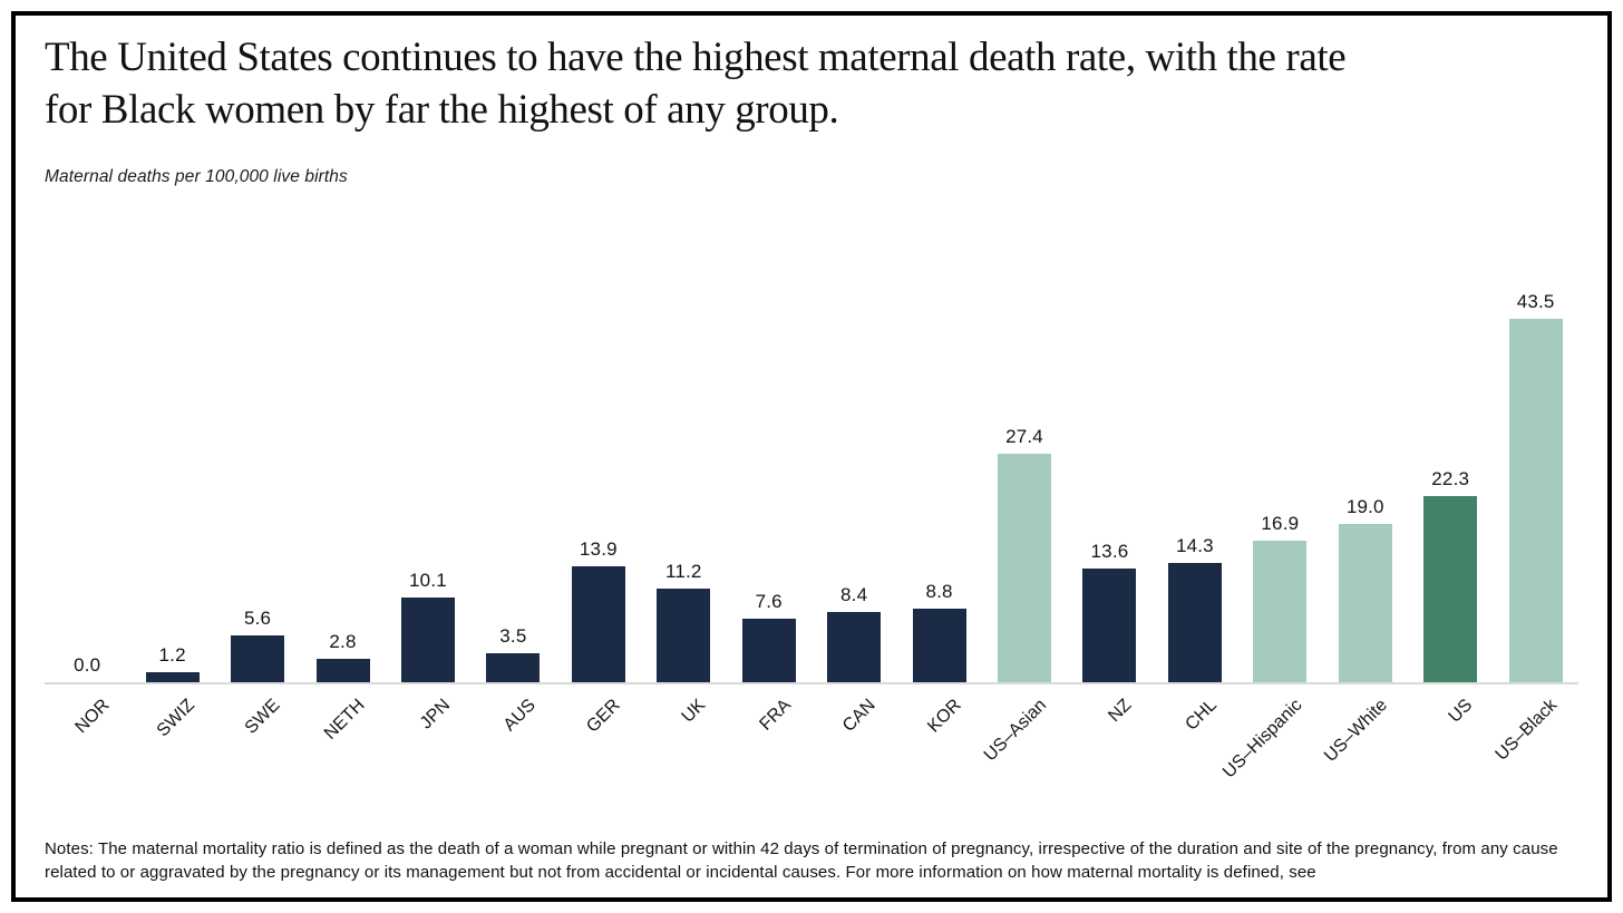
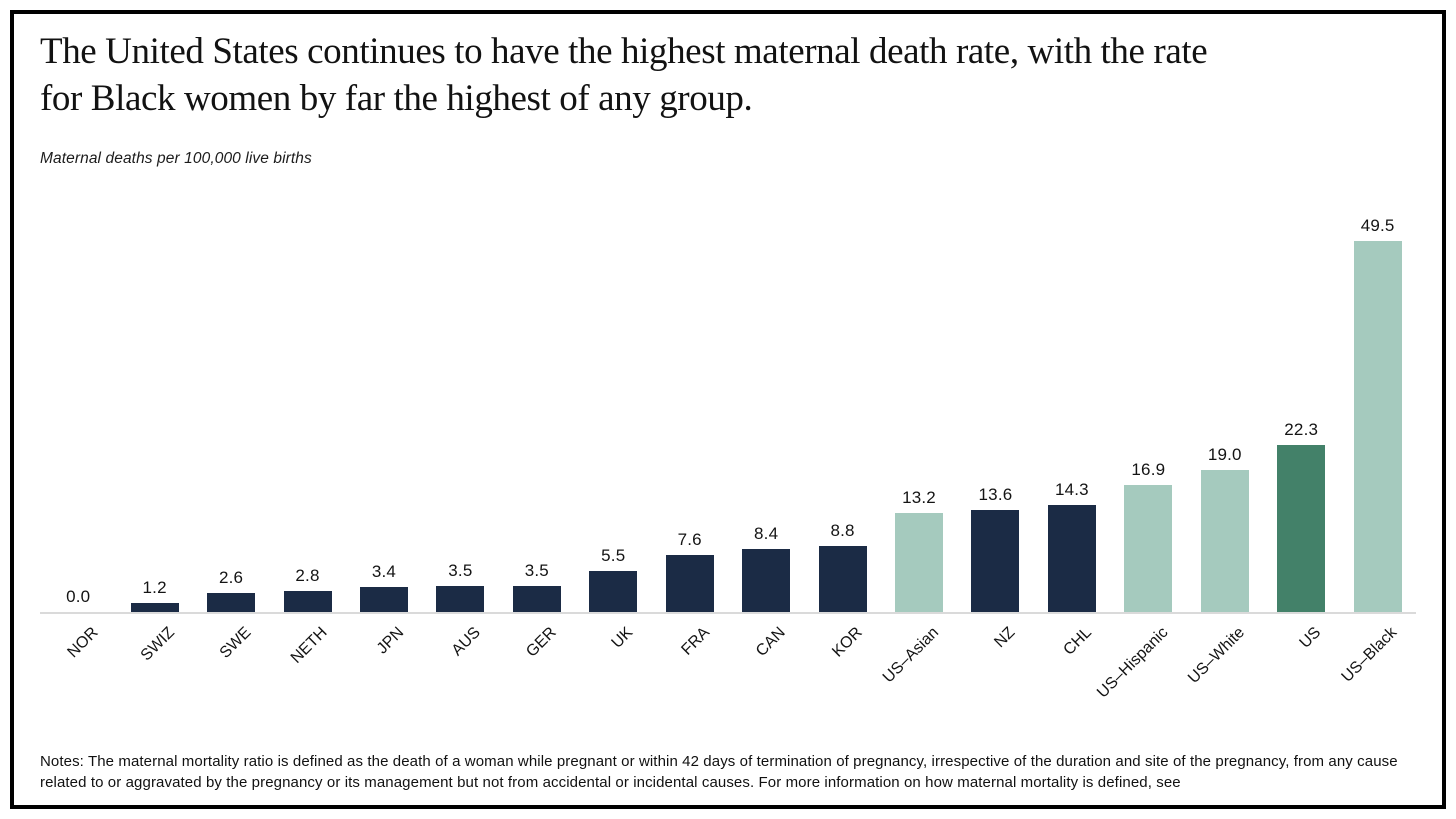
SWE: 5.6 -> 2.6
JPN: 10.1 -> 3.4
GER: 13.9 -> 3.5
UK: 11.2 -> 5.5
US–Asian: 27.4 -> 13.2
US–Black: 43.5 -> 49.5
